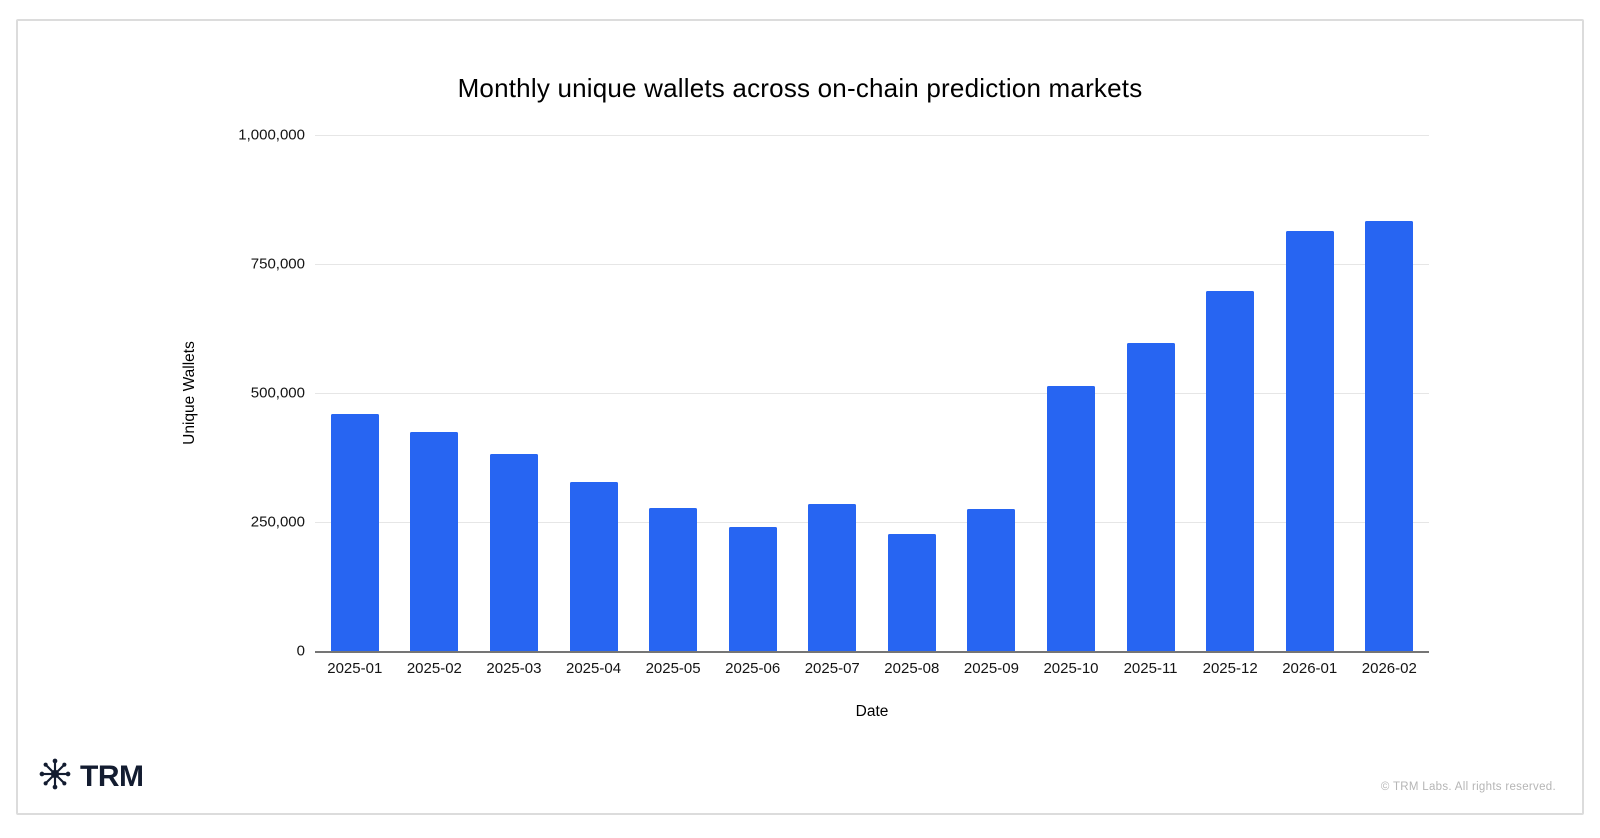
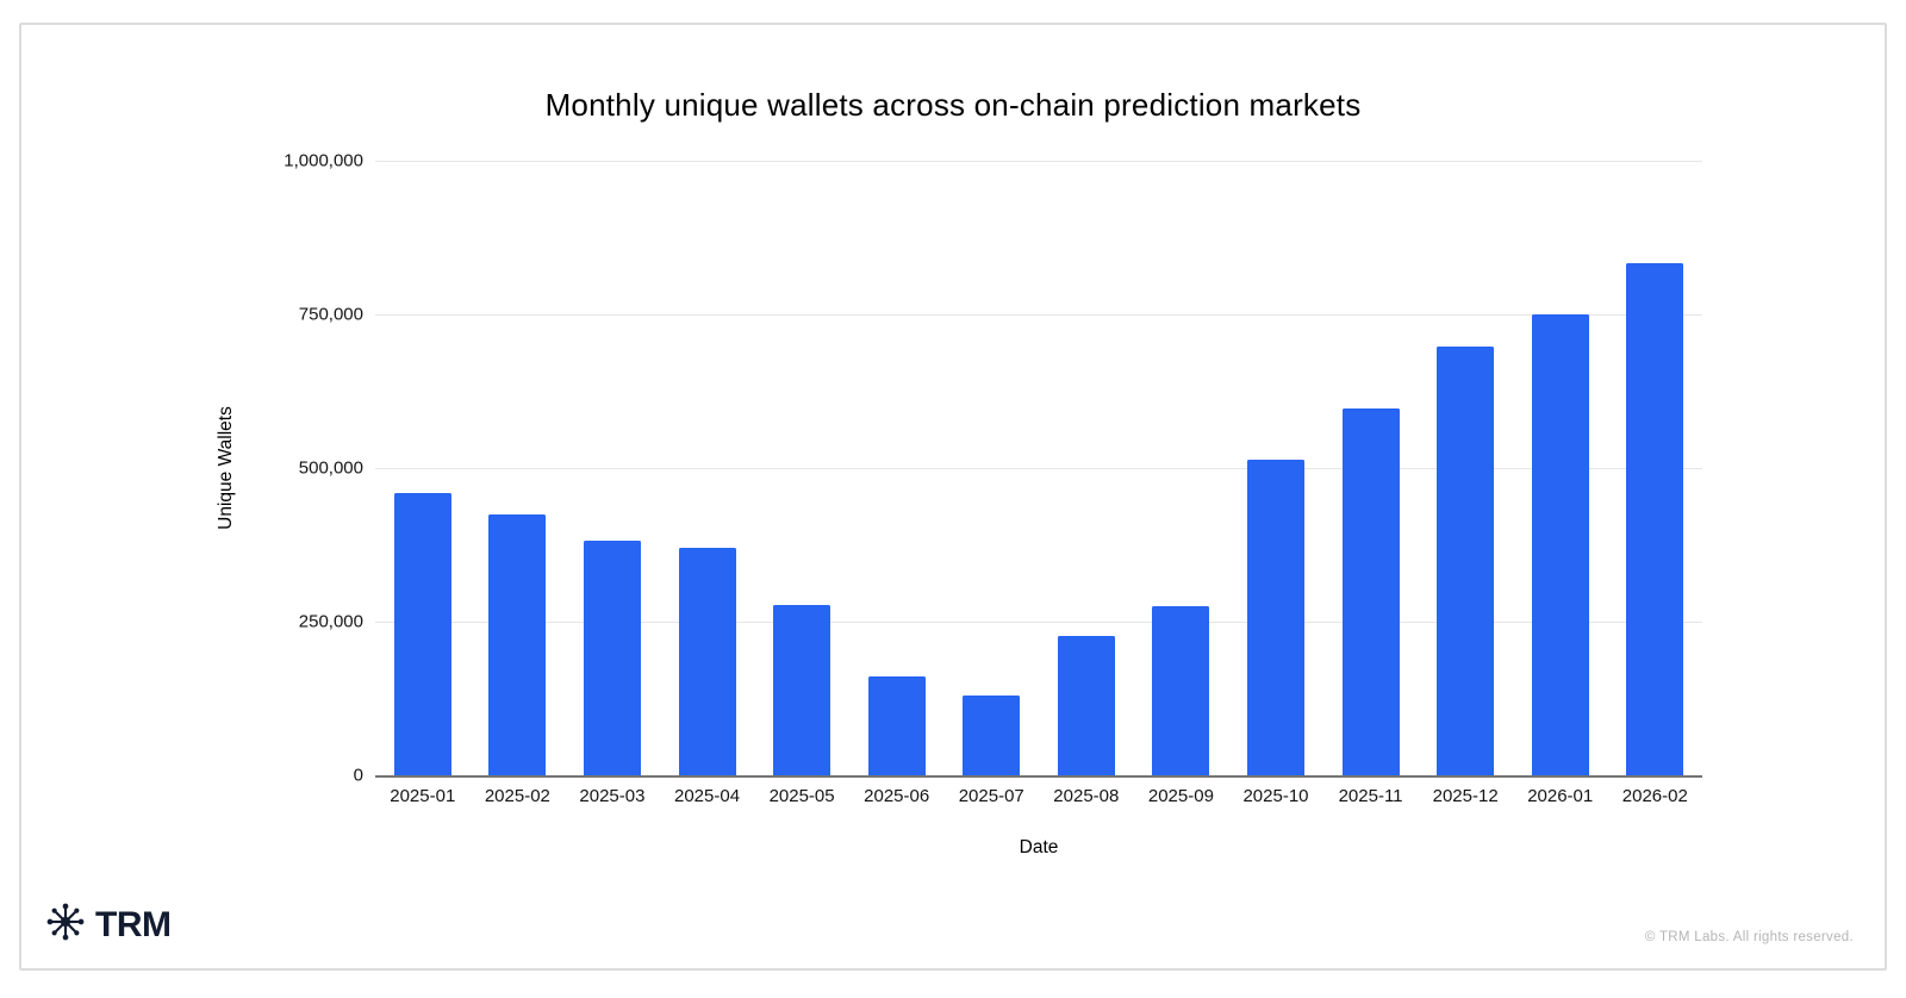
2025-04: 330000 -> 370000
2025-06: 240000 -> 160000
2025-07: 280000 -> 130000
2026-01: 810000 -> 750000
